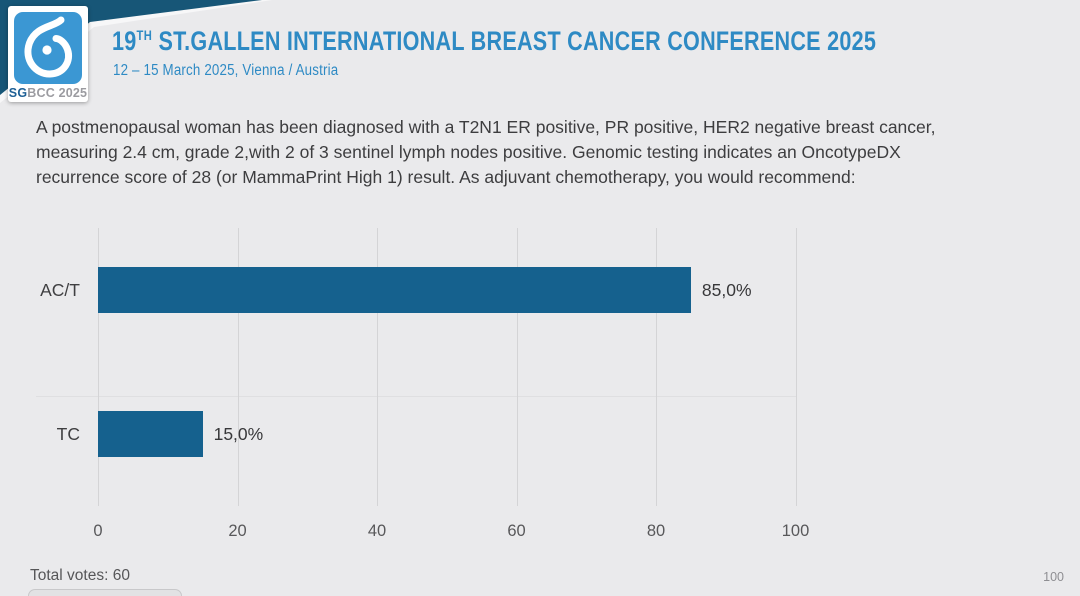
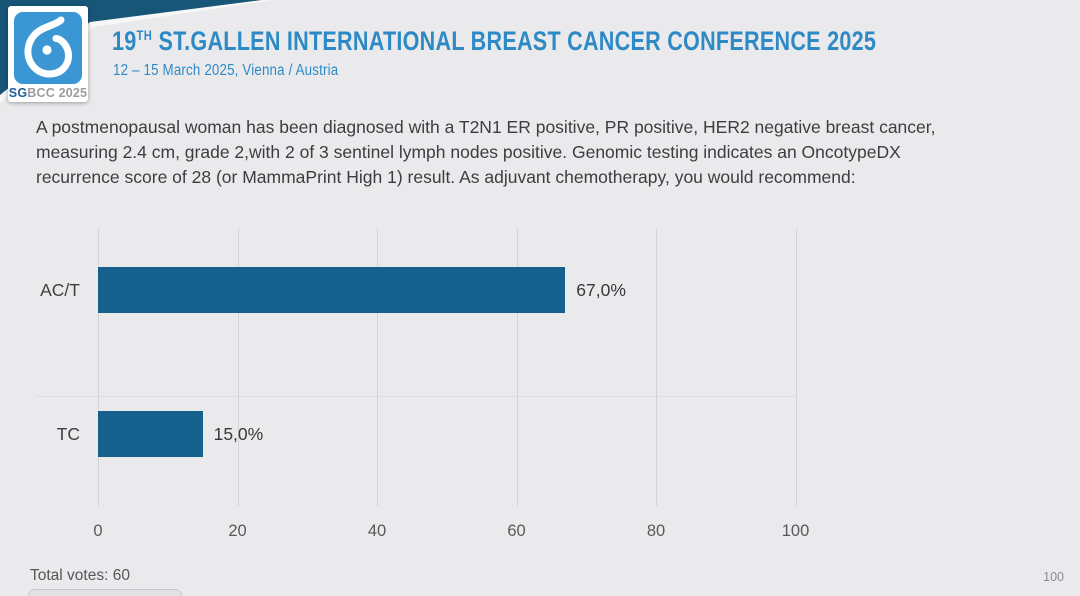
AC/T: 85,0% -> 67,0%
